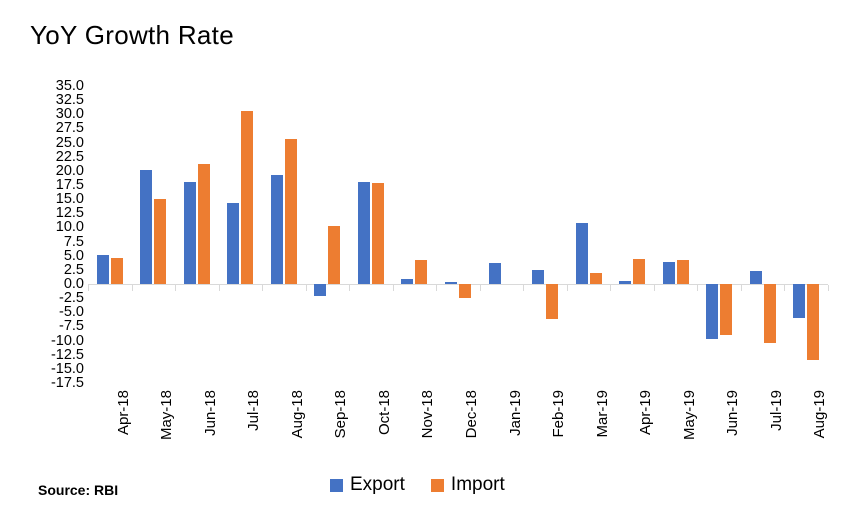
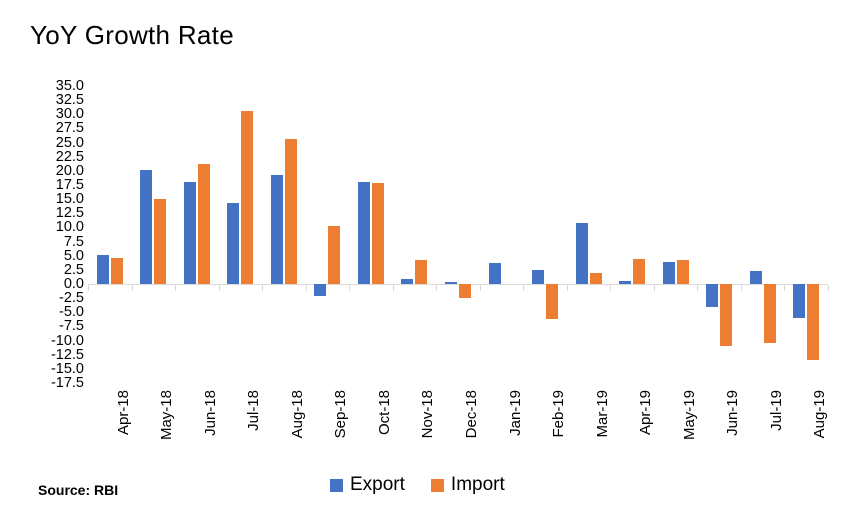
Export/Jun-19: -10 -> -4
Import/Jun-19: -9 -> -11
